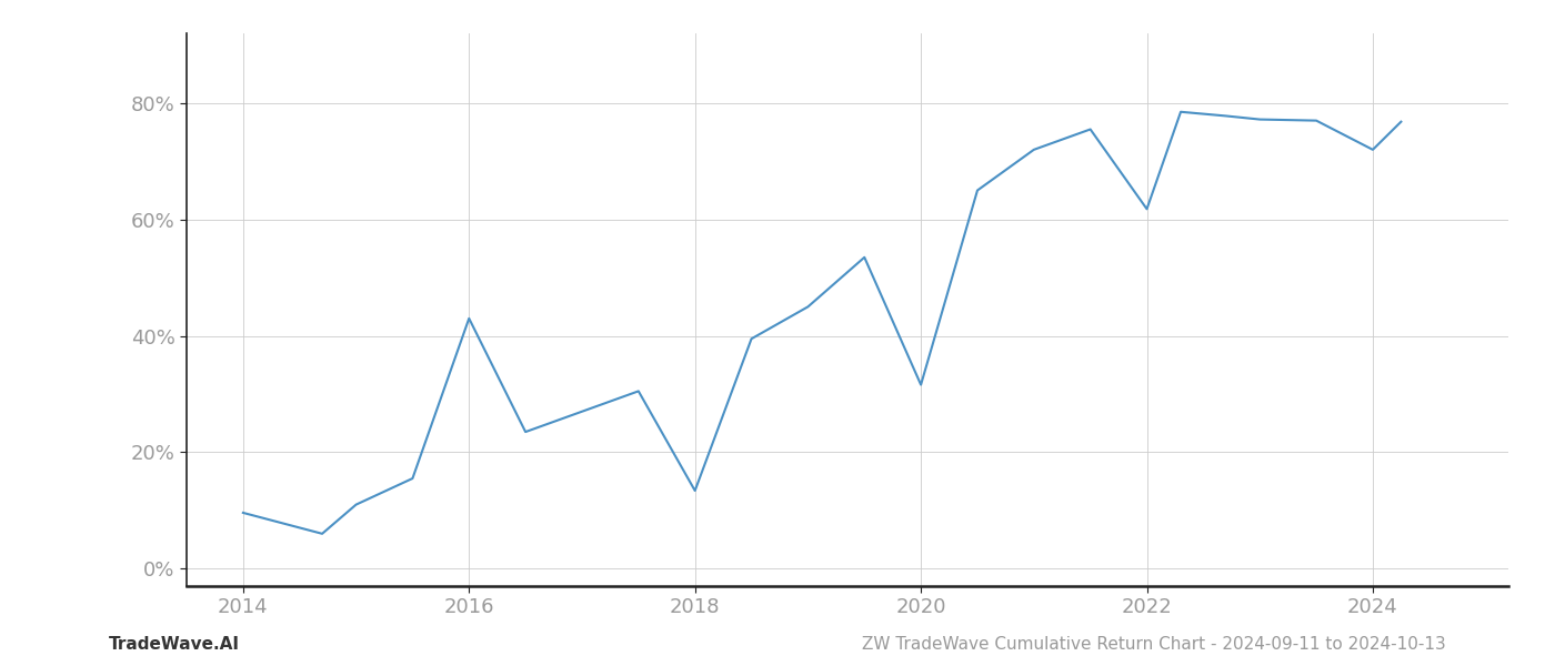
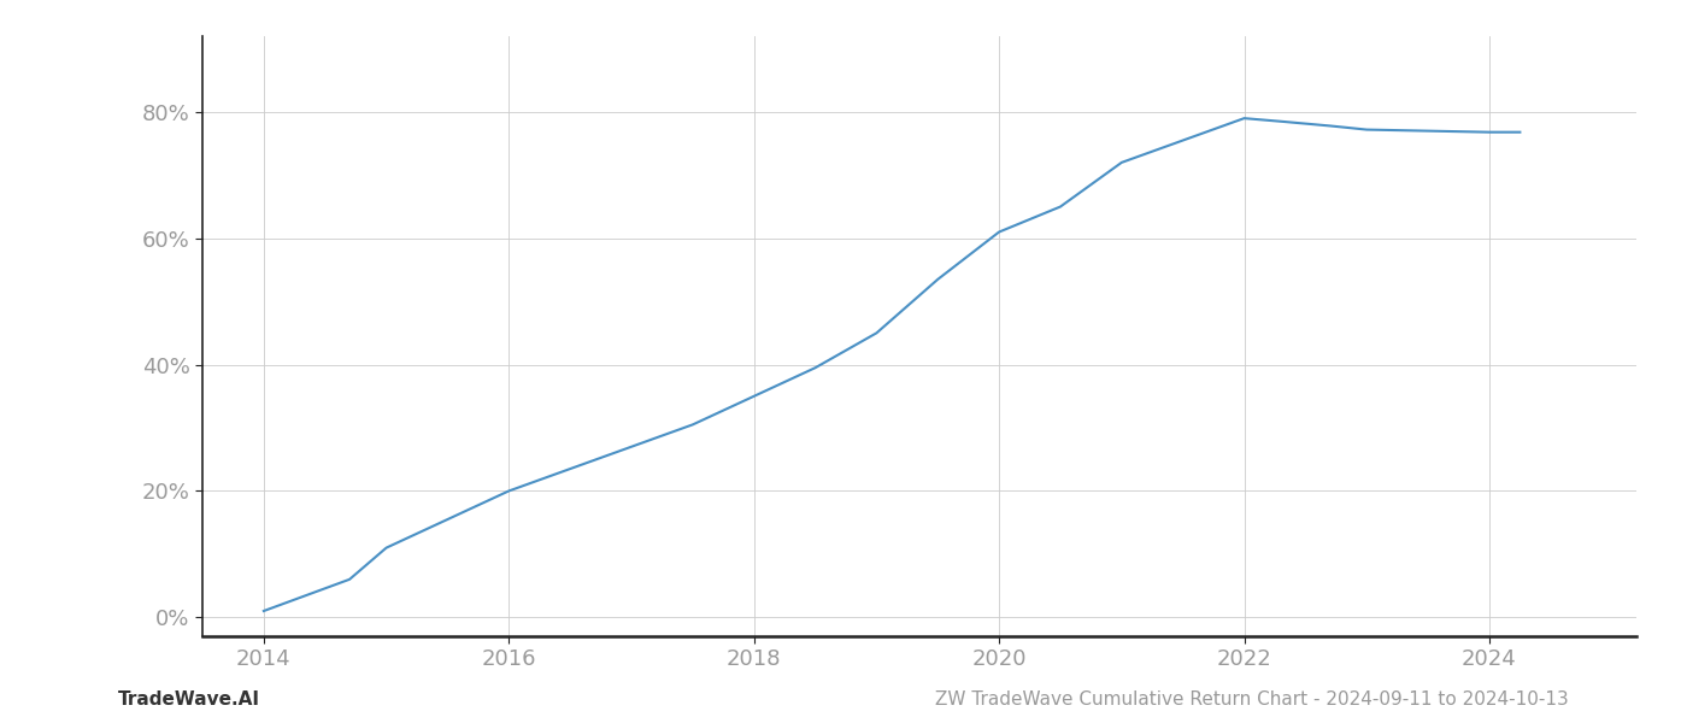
2014: 9.6% -> 1.0%
2016: 43.0% -> 20.0%
2018: 13.4% -> 35.0%
2020: 31.6% -> 61.0%
2022: 61.8% -> 79.0%
2024: 72.0% -> 76.8%
